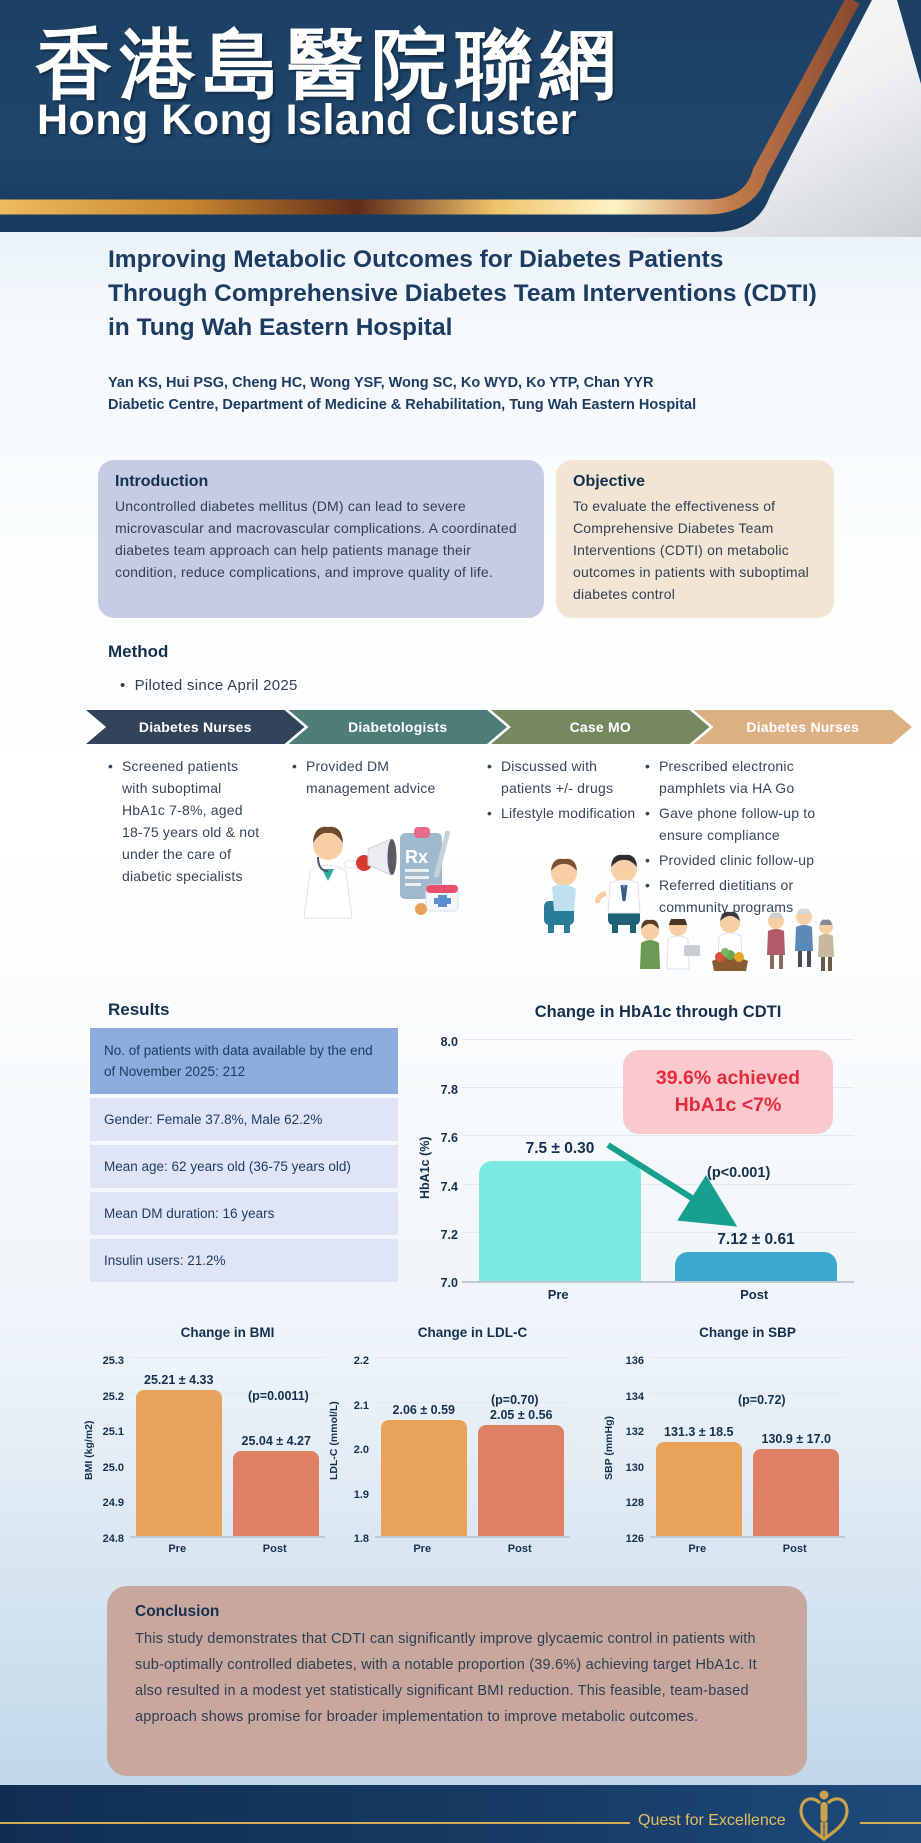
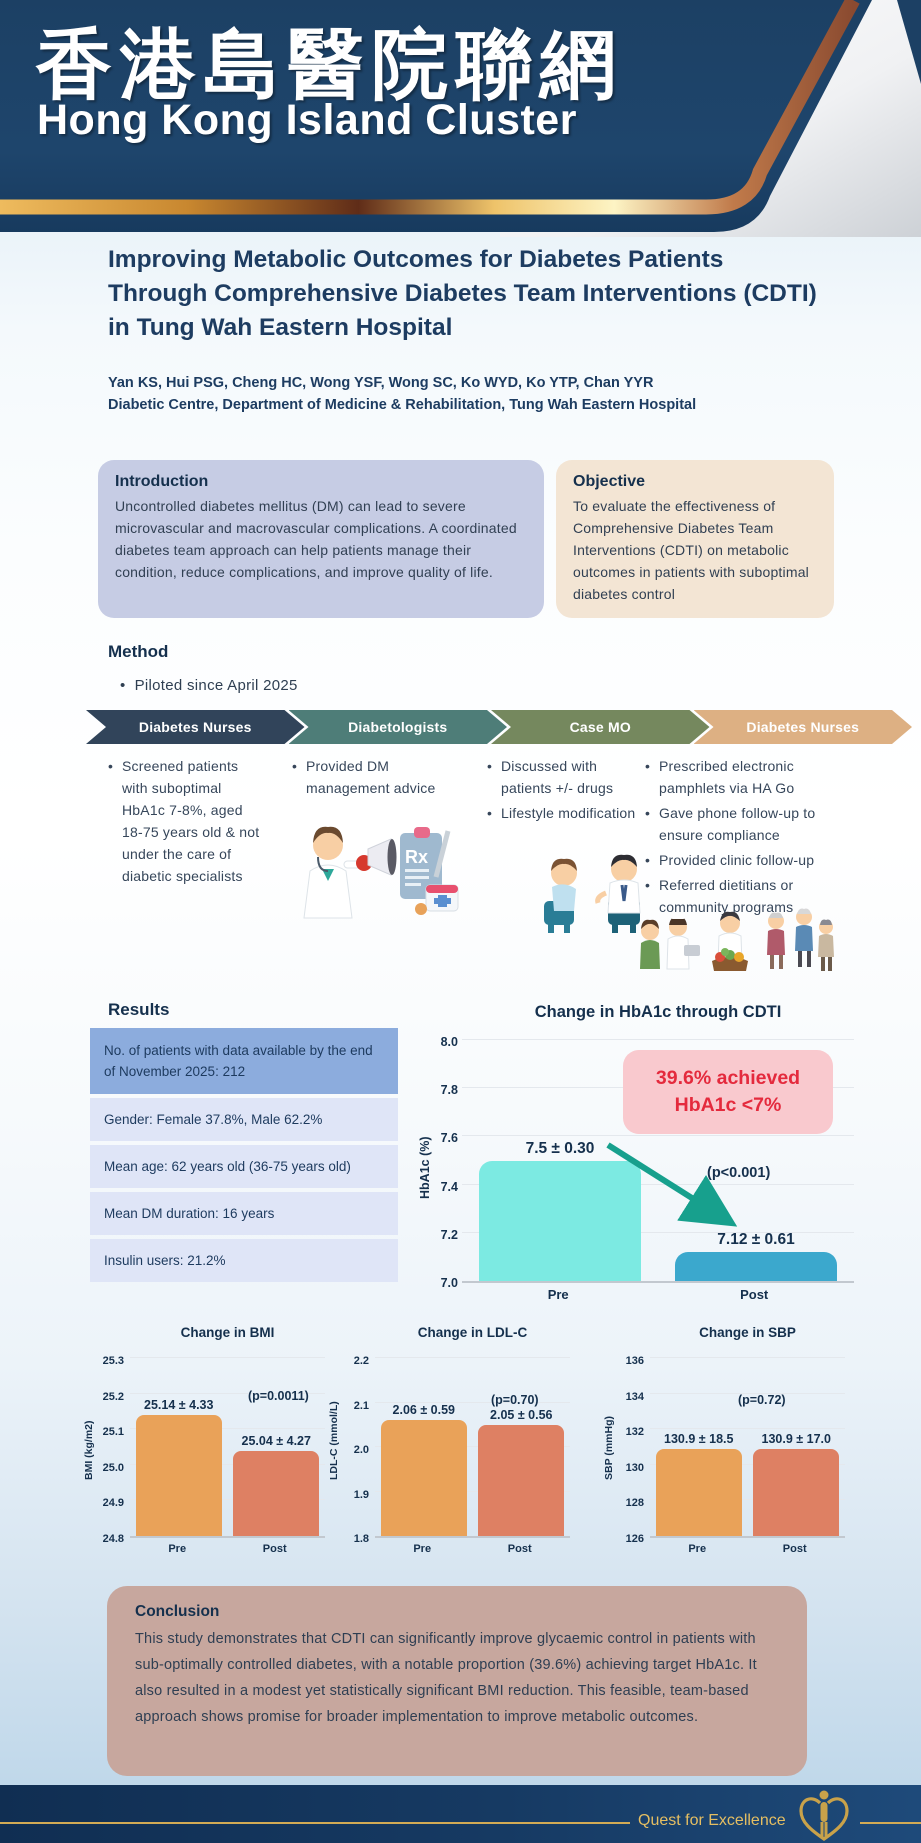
Change in BMI/Pre: 25.21 -> 25.14
Change in SBP/Pre: 131.3 -> 130.9
